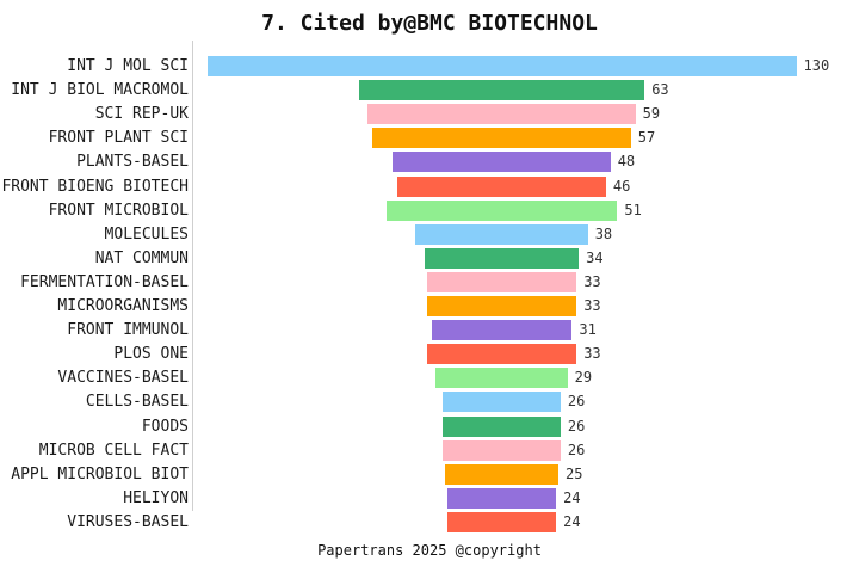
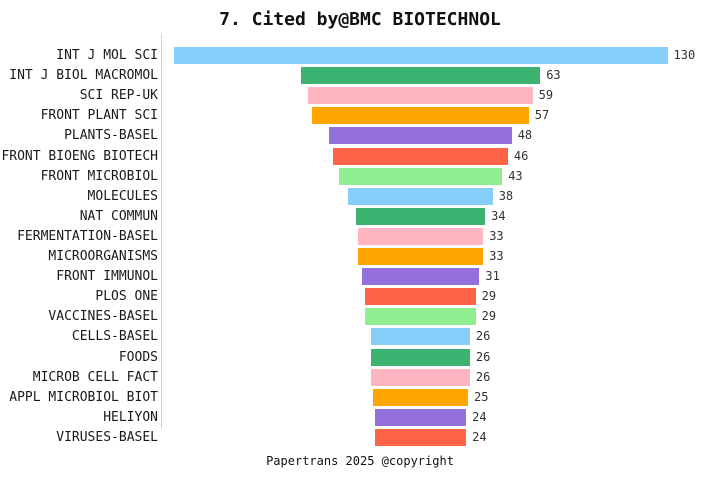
FRONT MICROBIOL: 51 -> 43
PLOS ONE: 33 -> 29
